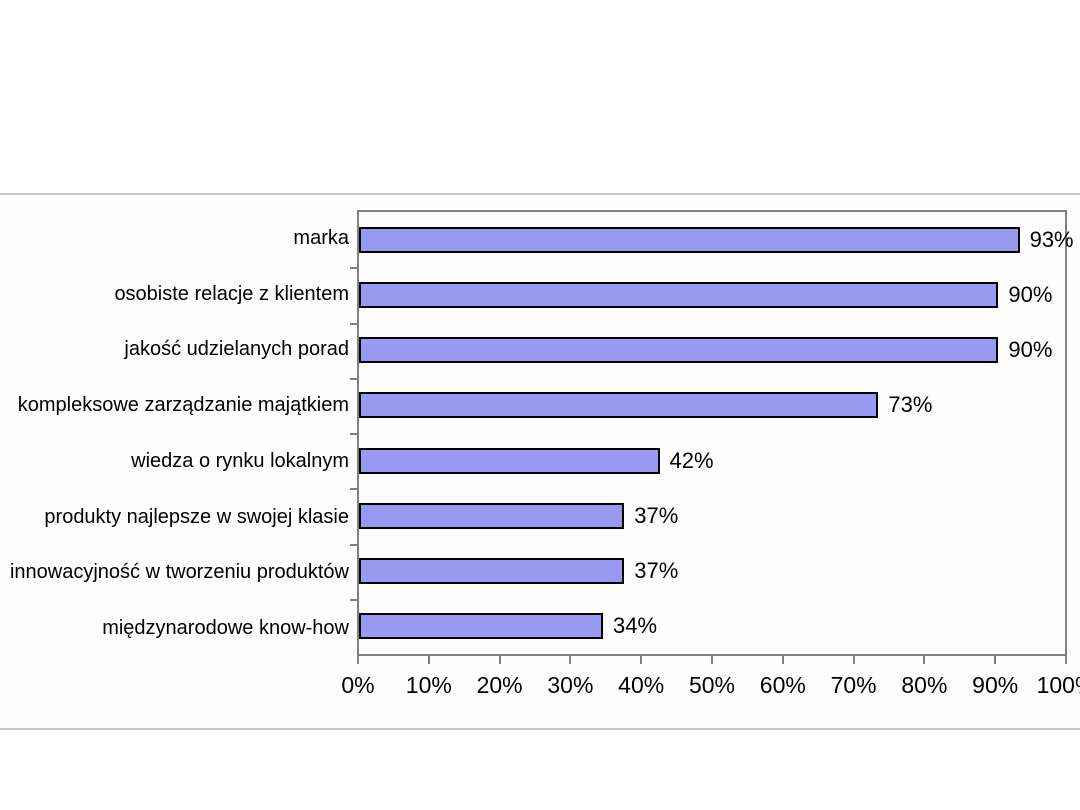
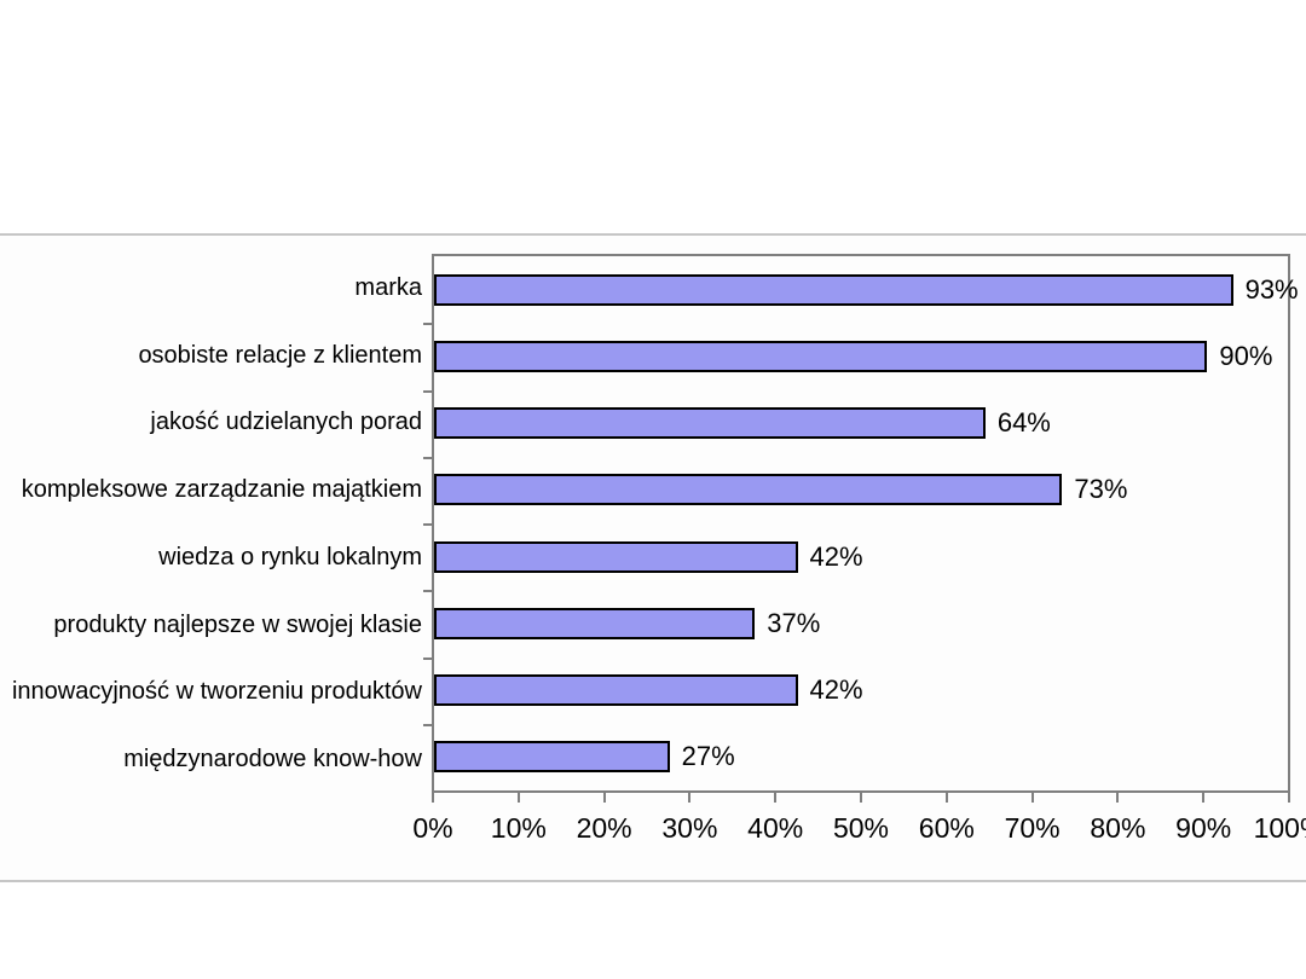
jakość udzielanych porad: 90% -> 64%
innowacyjność w tworzeniu produktów: 37% -> 42%
międzynarodowe know-how: 34% -> 27%
